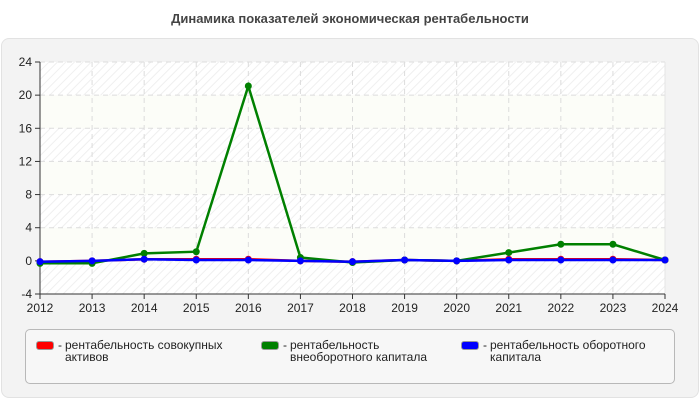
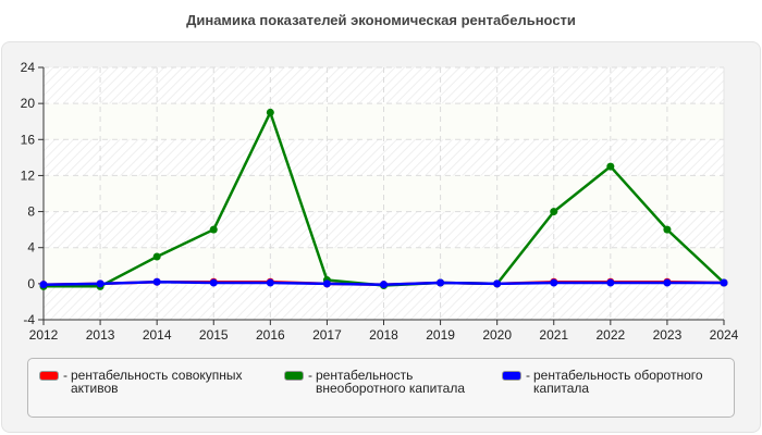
рентабельность внеоборотного капитала/2014: 1 -> 3
рентабельность внеоборотного капитала/2015: 1 -> 6
рентабельность внеоборотного капитала/2016: 21 -> 19
рентабельность внеоборотного капитала/2021: 1 -> 8
рентабельность внеоборотного капитала/2022: 2 -> 13
рентабельность внеоборотного капитала/2023: 2 -> 6
